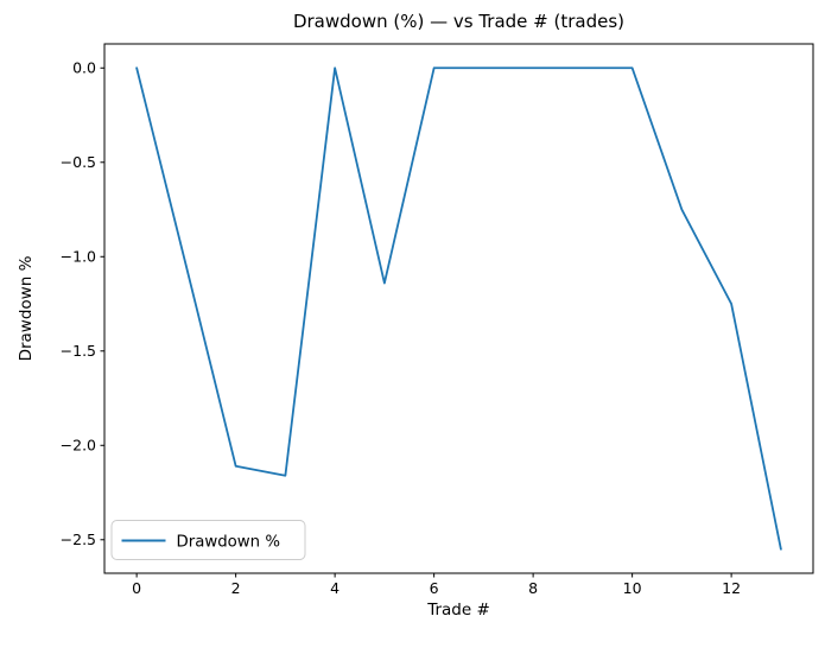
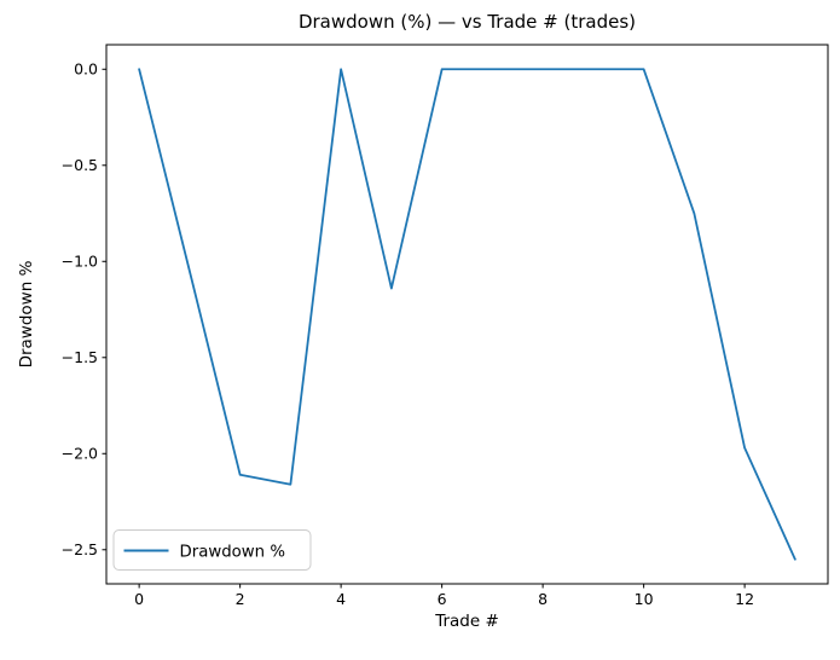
12: -1.25 -> -1.97
